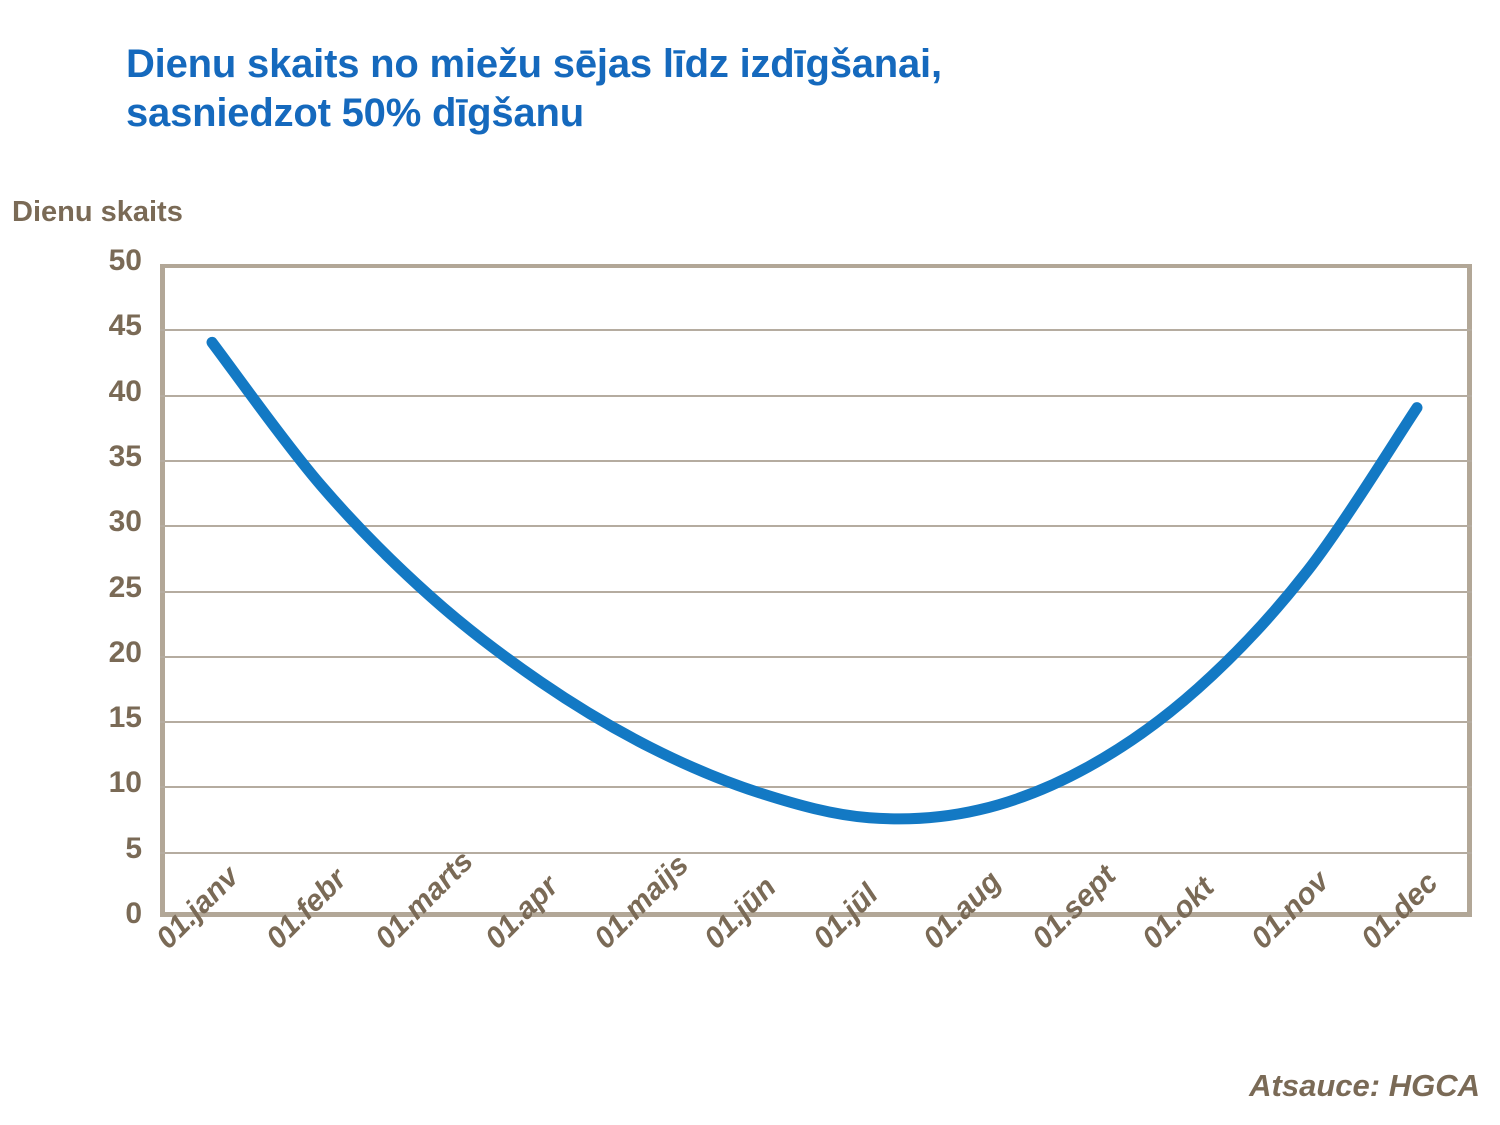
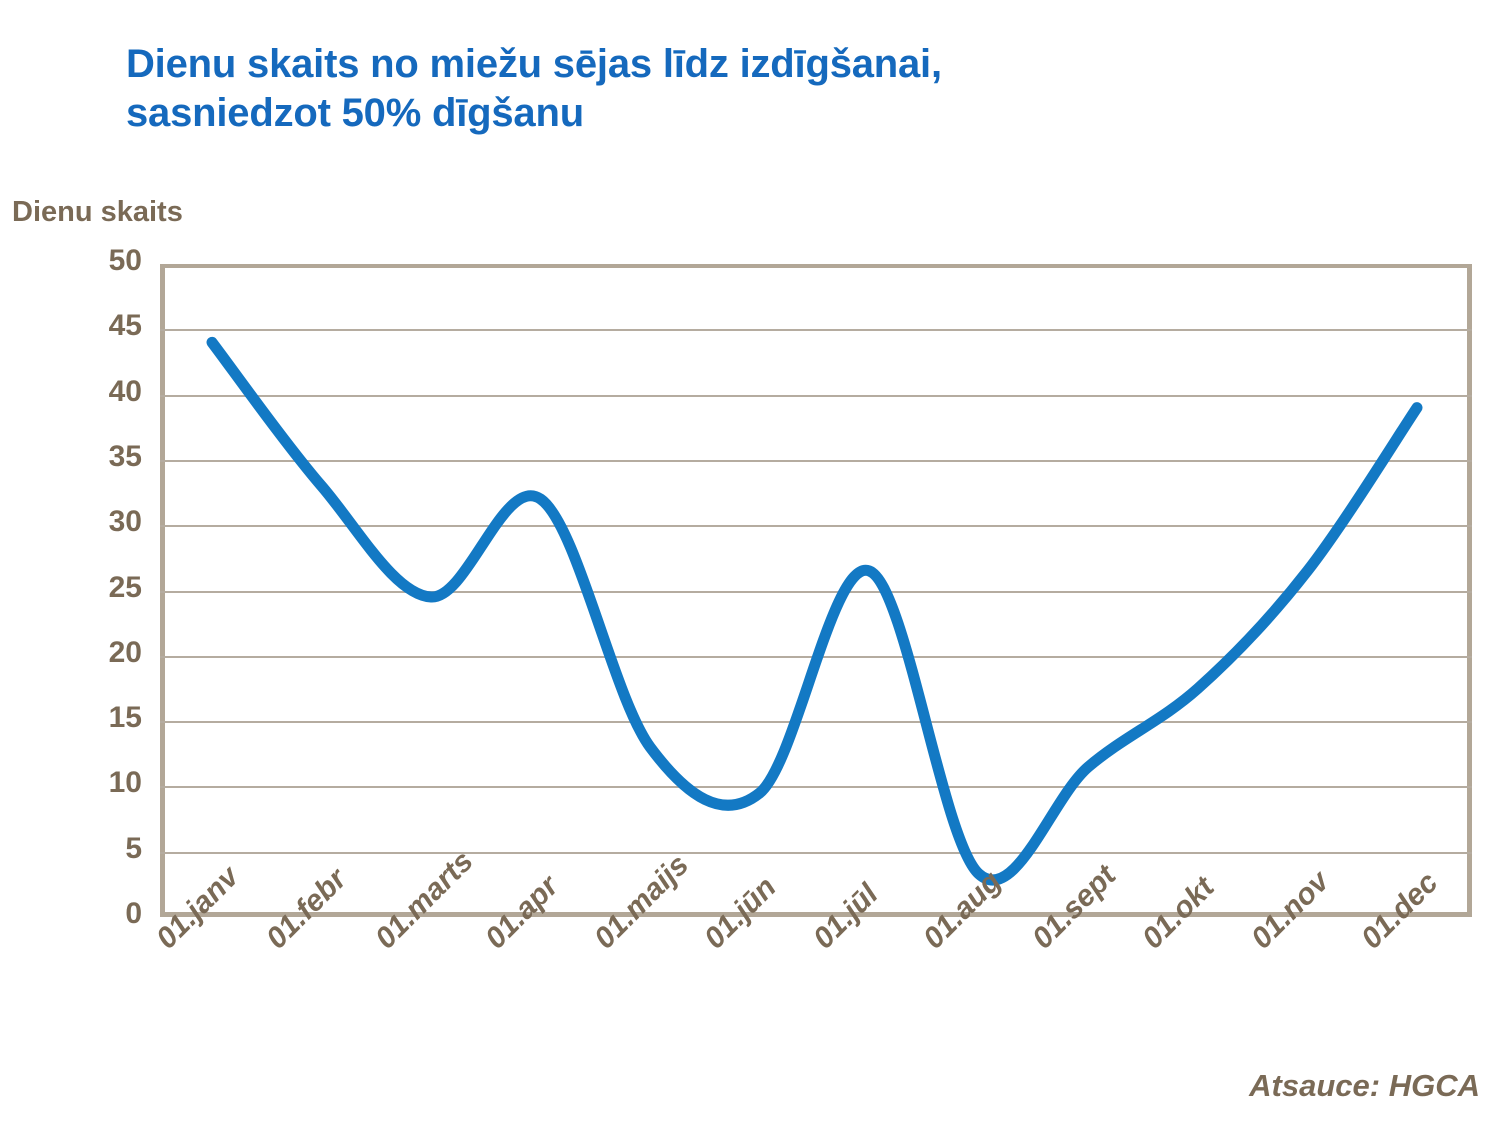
01.apr: 18.0 -> 32.0
01.jūl: 7.6 -> 26.5
01.aug: 8.2 -> 3.3
